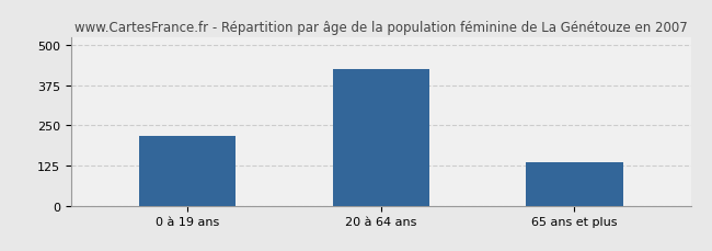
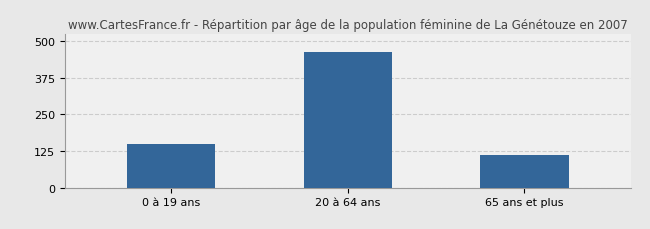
0 à 19 ans: 215 -> 150
20 à 64 ans: 425 -> 462
65 ans et plus: 135 -> 112
